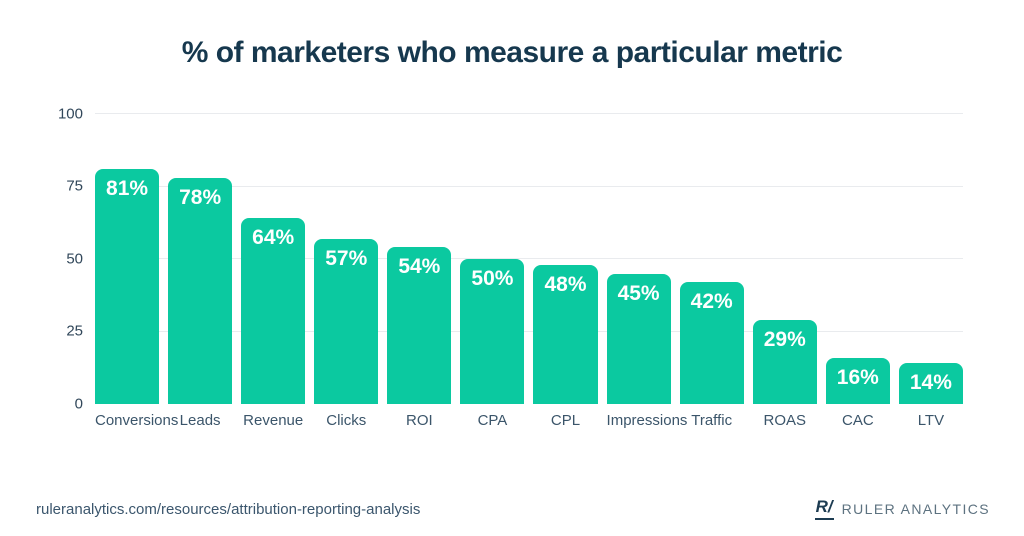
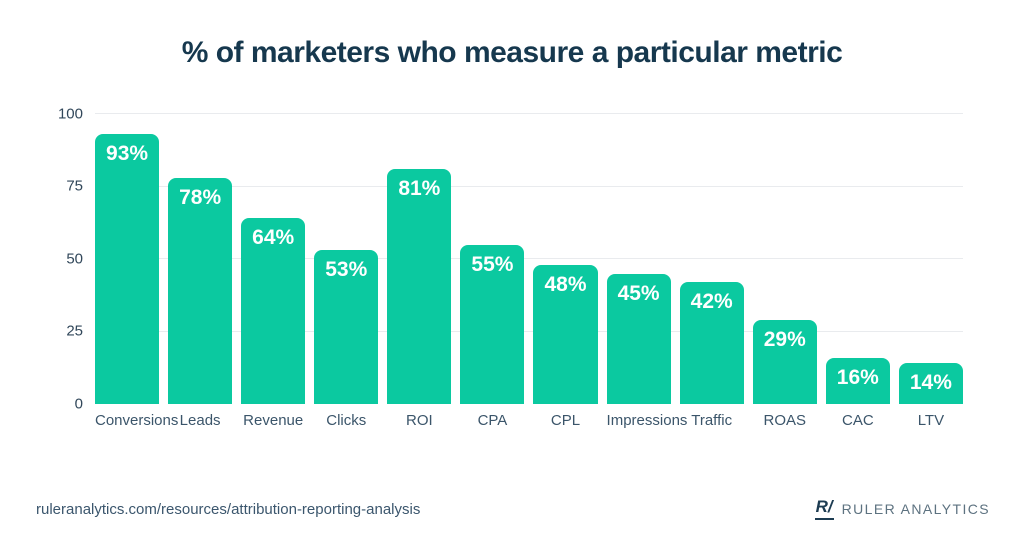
Conversions: 81% -> 93%
Clicks: 57% -> 53%
ROI: 54% -> 81%
CPA: 50% -> 55%
